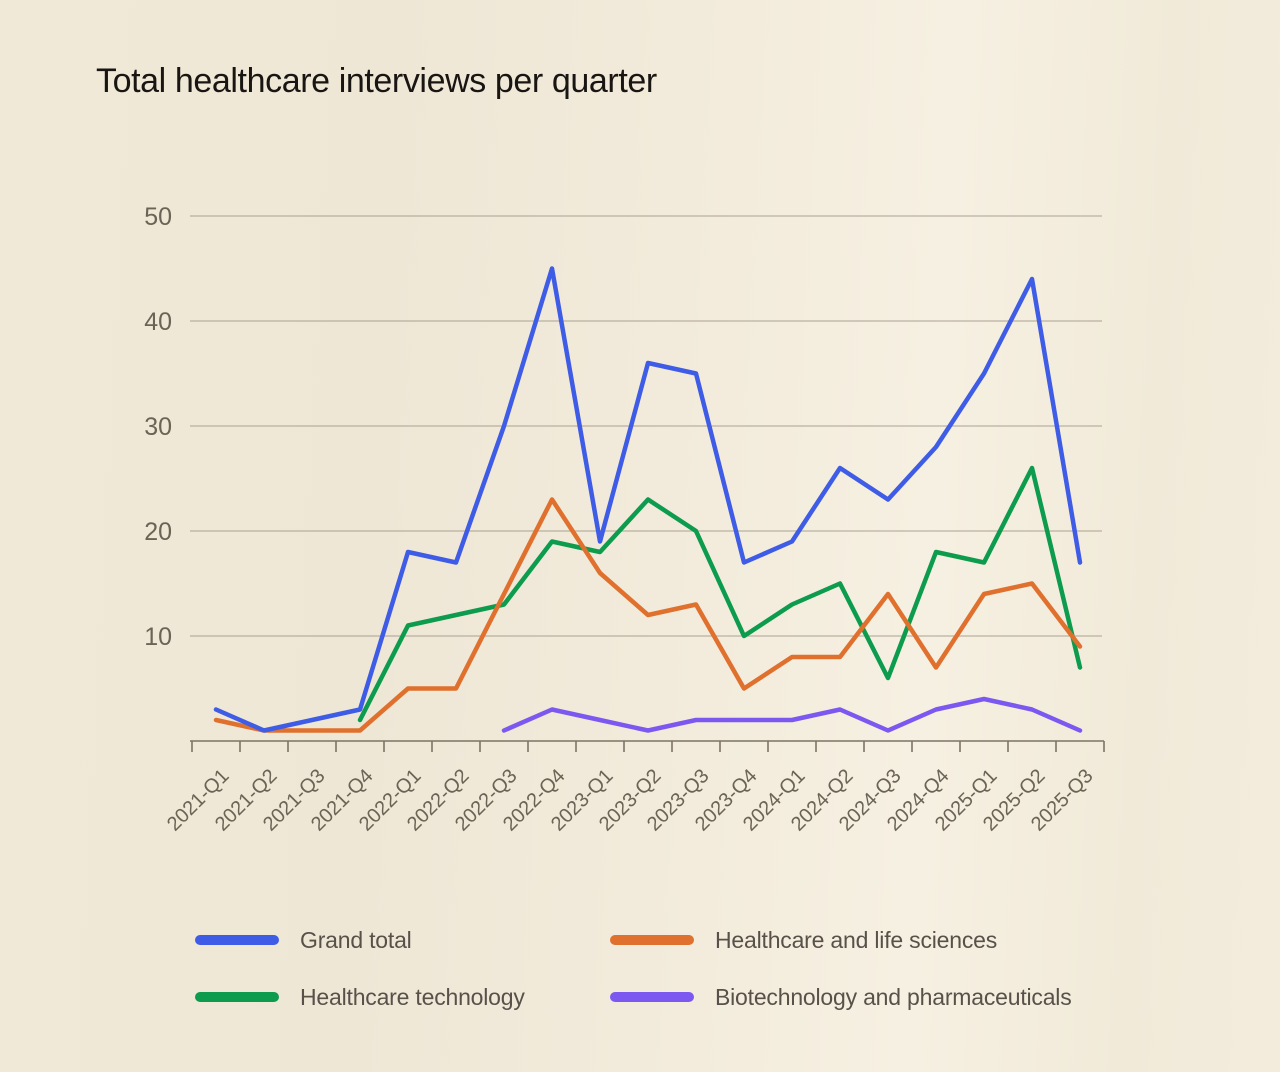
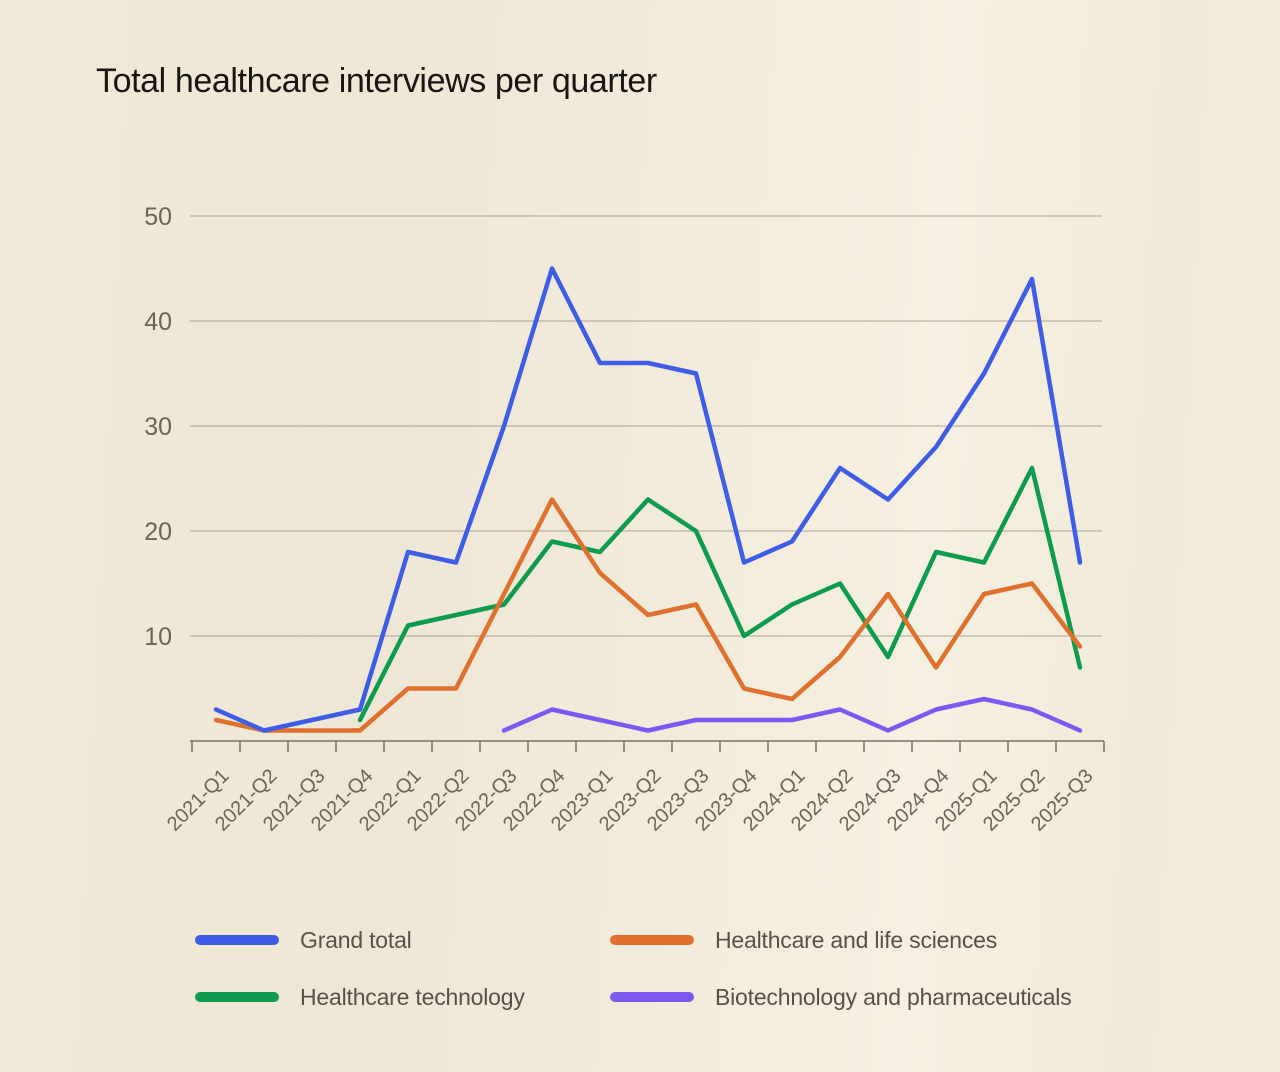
Grand total/2023-Q1: 19 -> 36
Healthcare and life sciences/2024-Q1: 8 -> 4
Healthcare technology/2024-Q3: 6 -> 8
